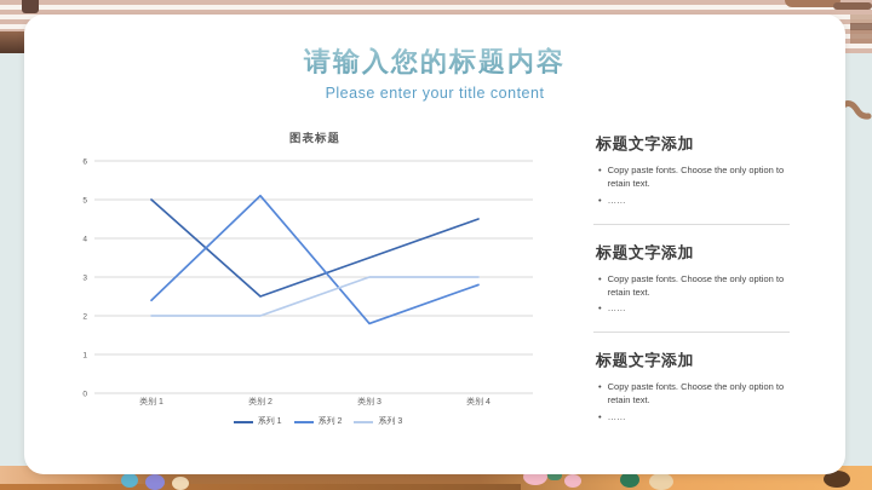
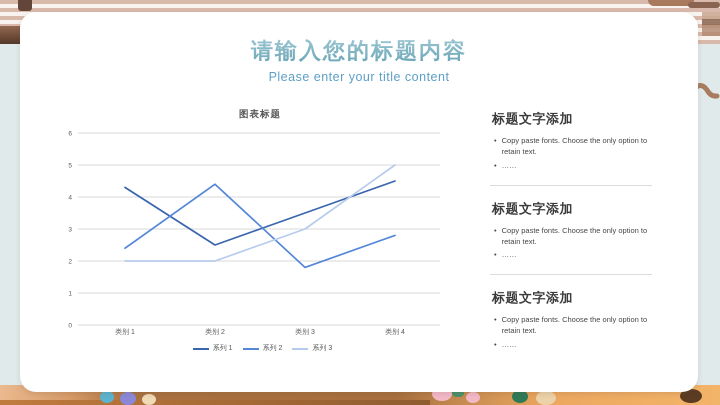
系列 1/类别 1: 5.0 -> 4.3
系列 2/类别 2: 5.1 -> 4.4
系列 3/类别 4: 3 -> 5
